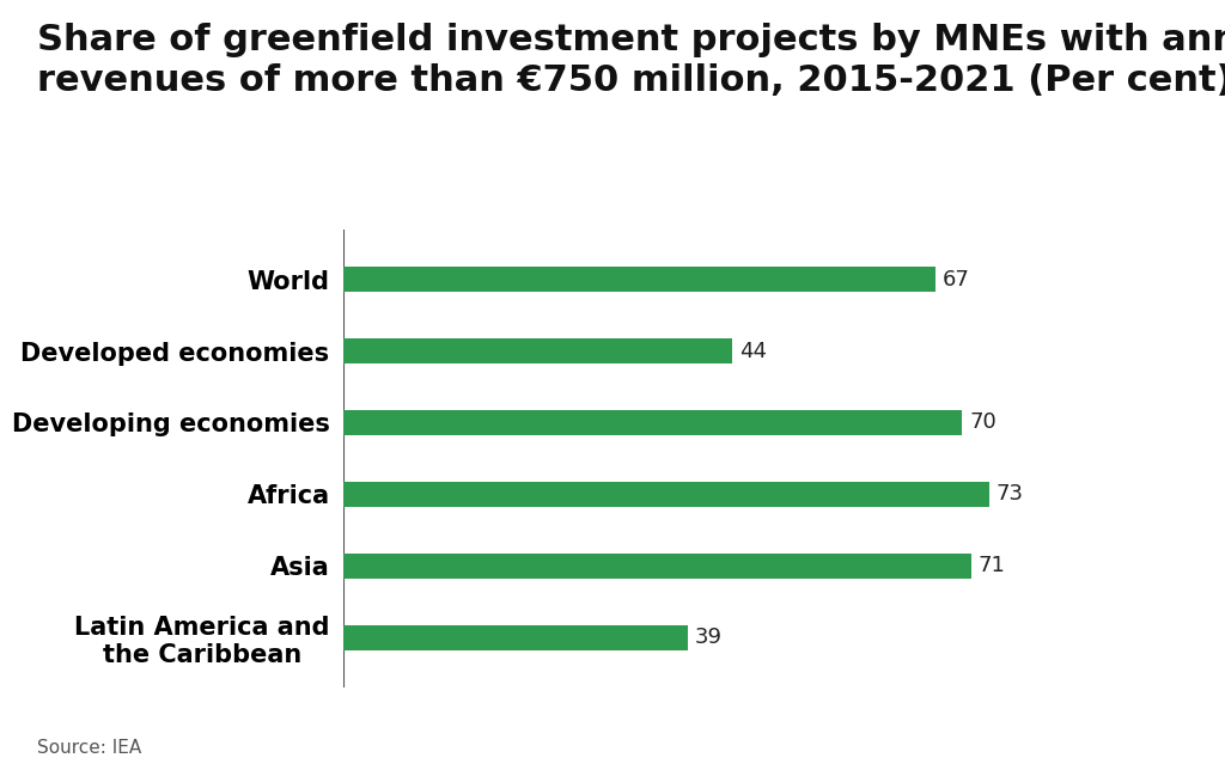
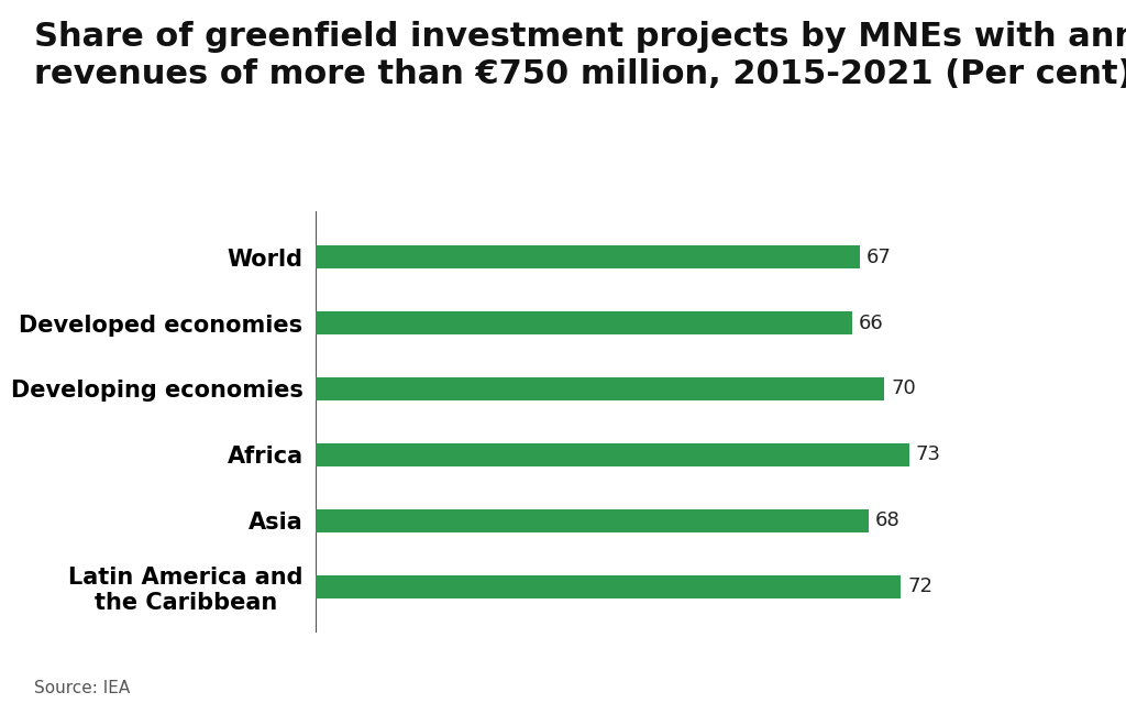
Developed economies: 44 -> 66
Asia: 71 -> 68
Latin America and the Caribbean: 39 -> 72
